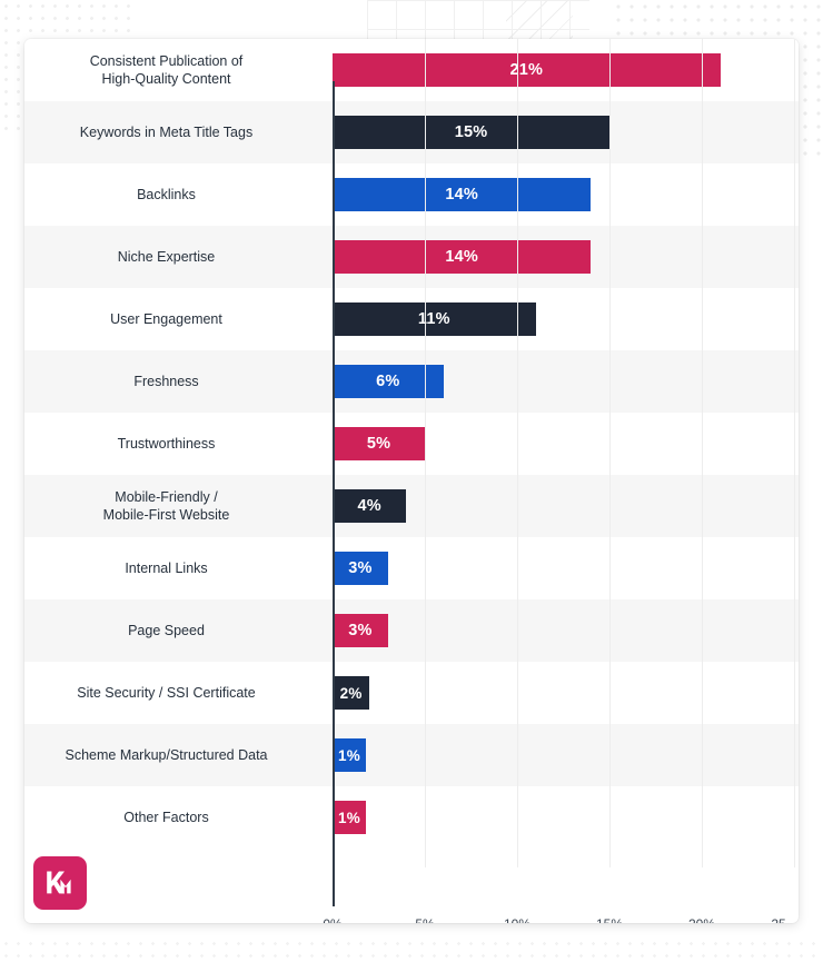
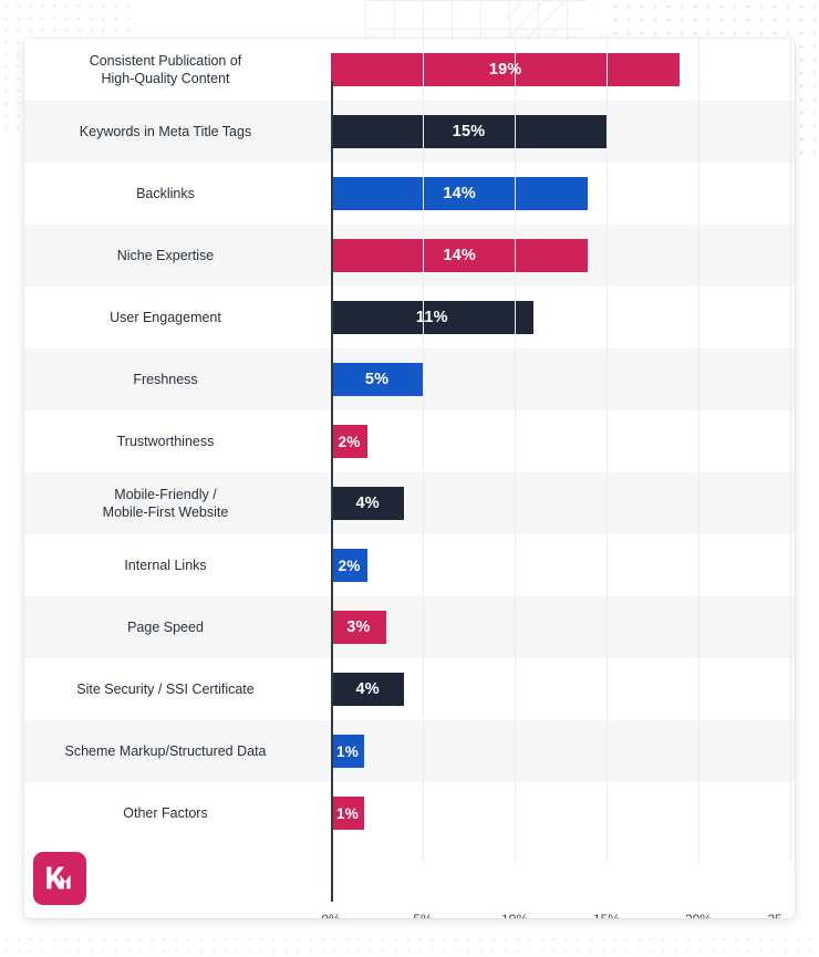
Consistent Publication of High-Quality Content: 21% -> 19%
Freshness: 6% -> 5%
Trustworthiness: 5% -> 2%
Internal Links: 3% -> 2%
Site Security / SSI Certificate: 2% -> 4%
